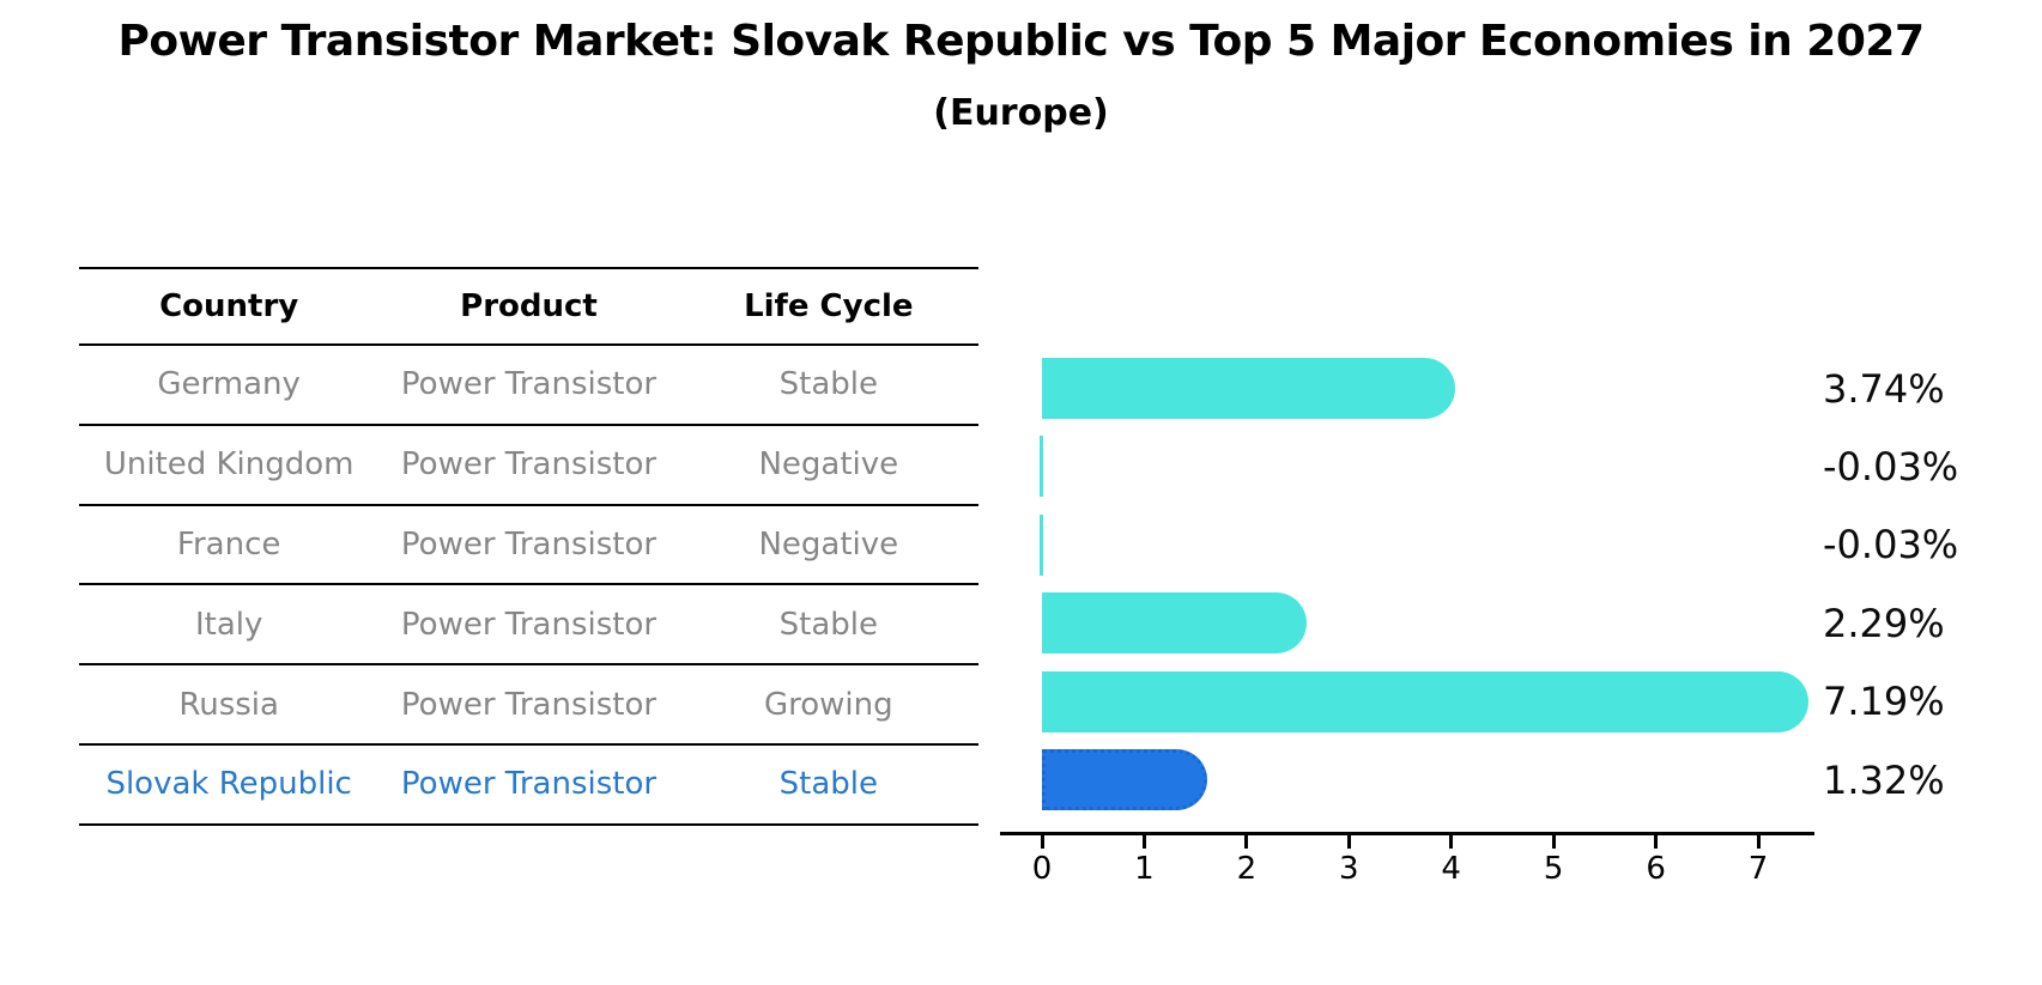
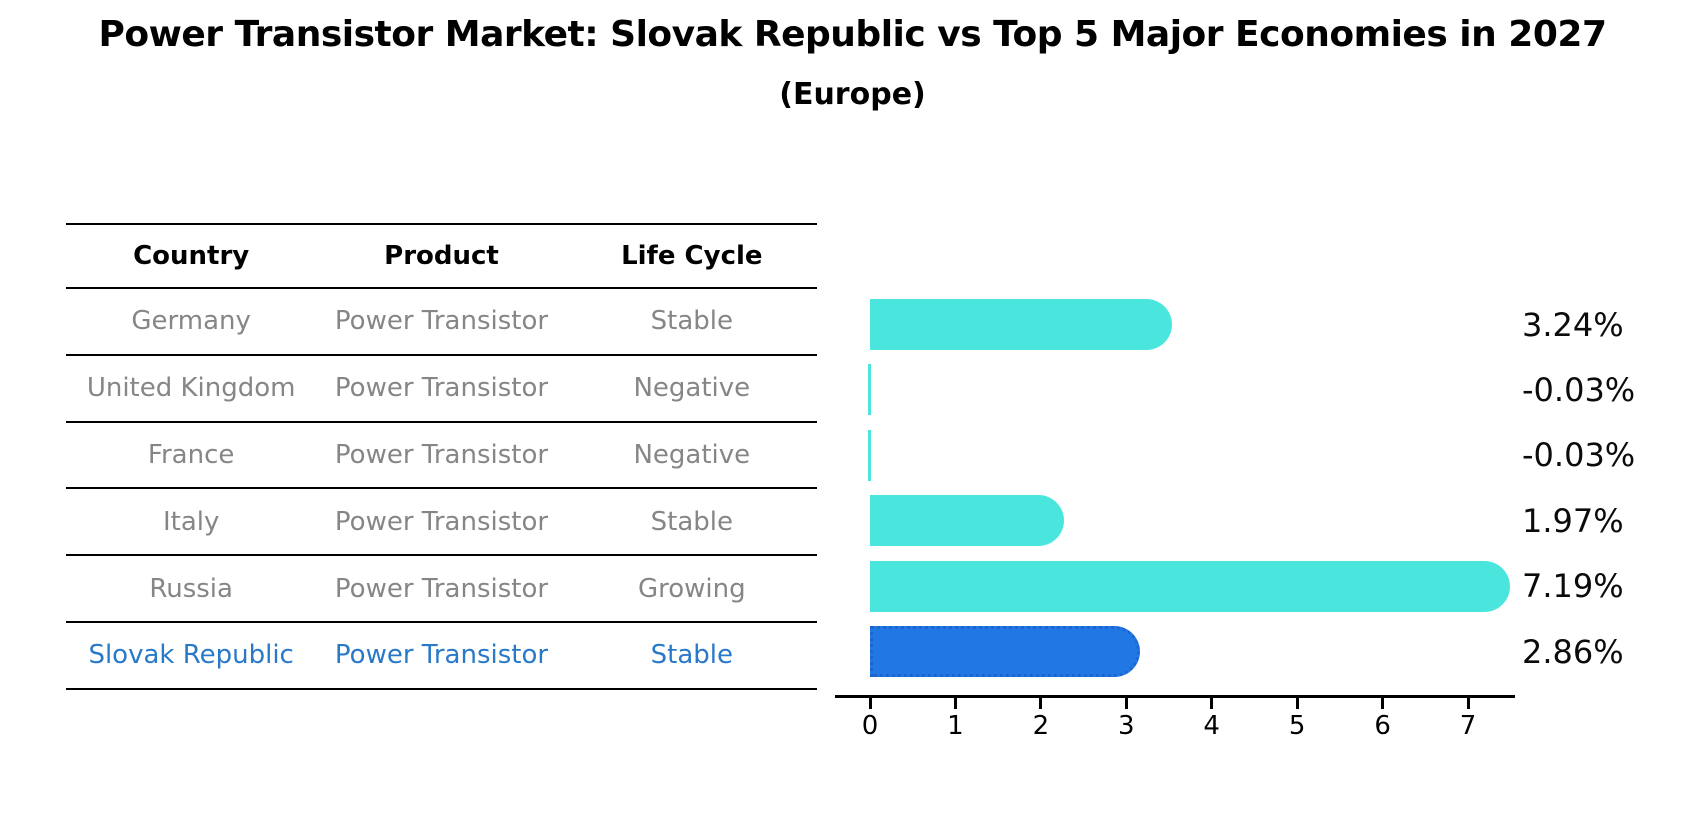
Germany: 3.74% -> 3.24%
Italy: 2.29% -> 1.97%
Slovak Republic: 1.32% -> 2.86%
